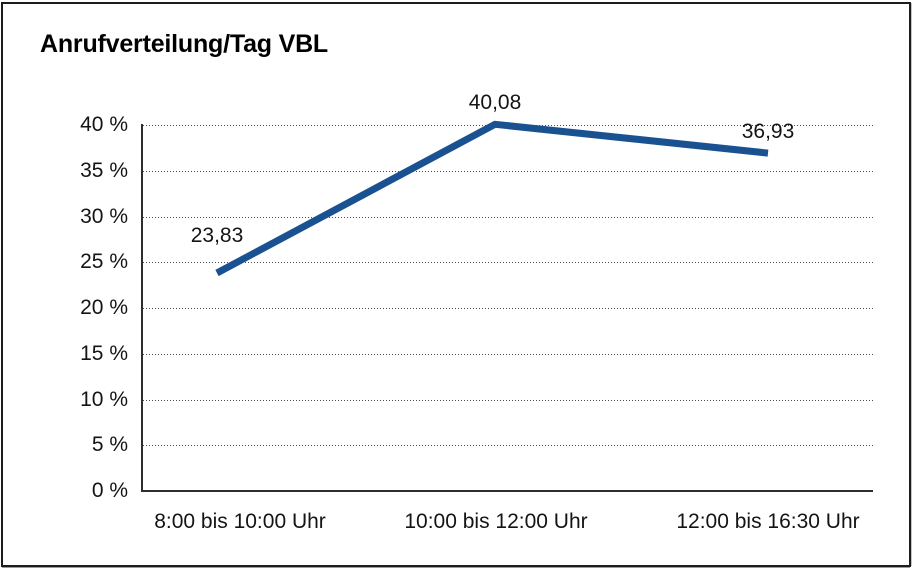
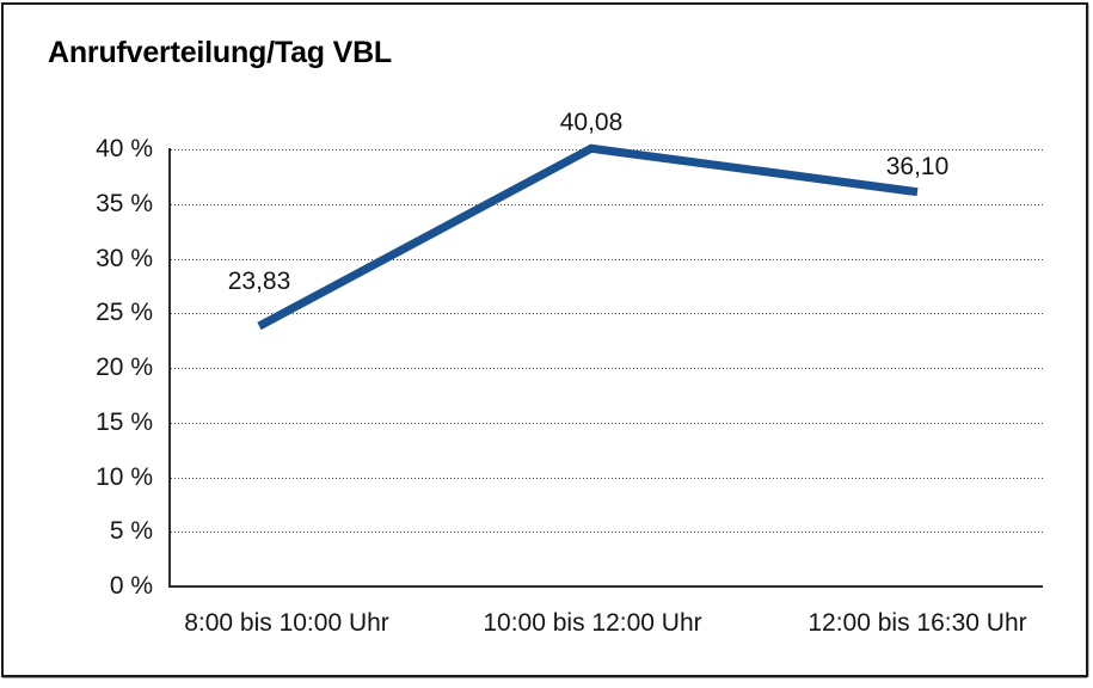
12:00 bis 16:30 Uhr: 36,93 -> 36,10
